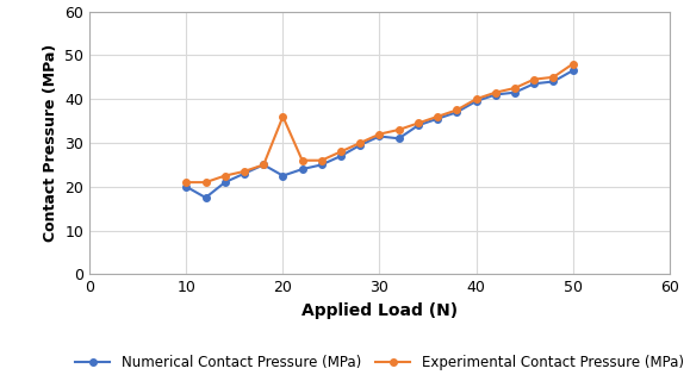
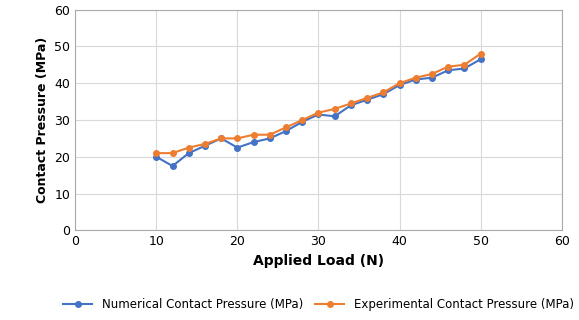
Experimental Contact Pressure (MPa)/20: 36.0 -> 25.0
